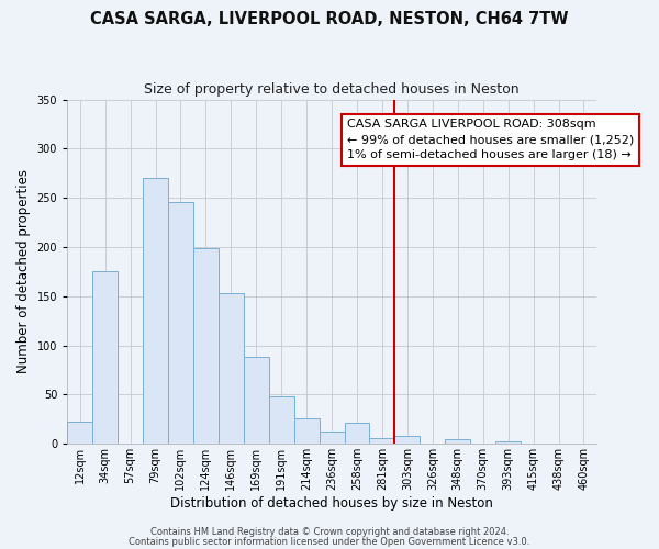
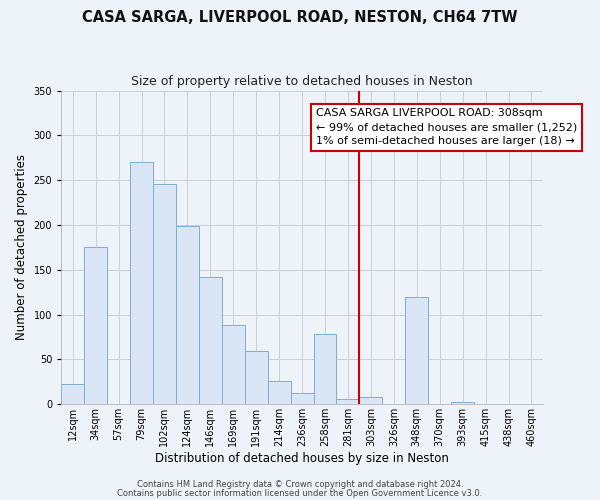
146sqm: 153 -> 142
191sqm: 48 -> 60
258sqm: 21 -> 78
348sqm: 5 -> 120
